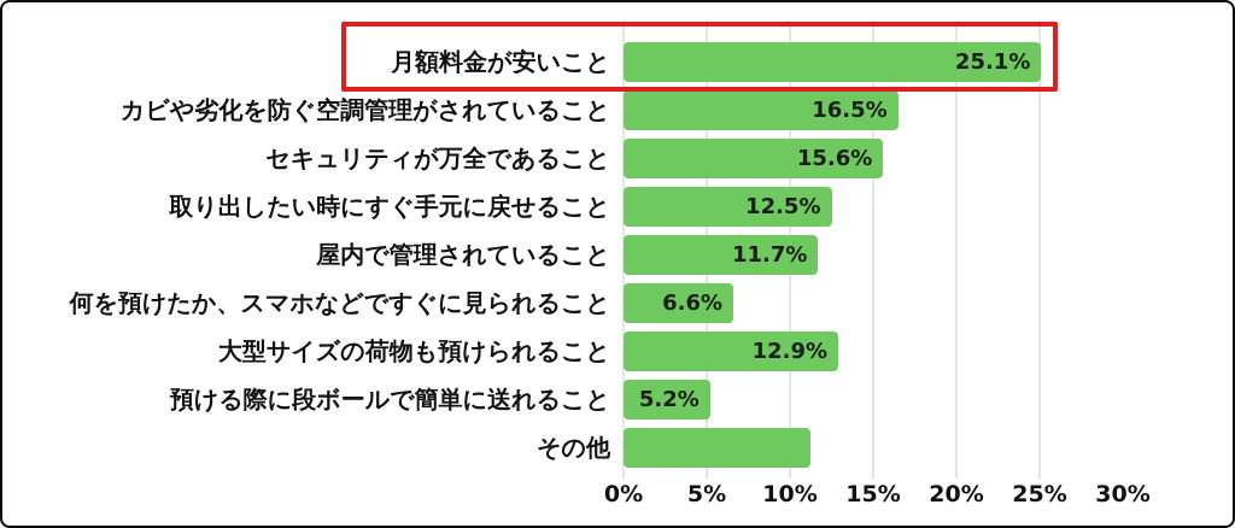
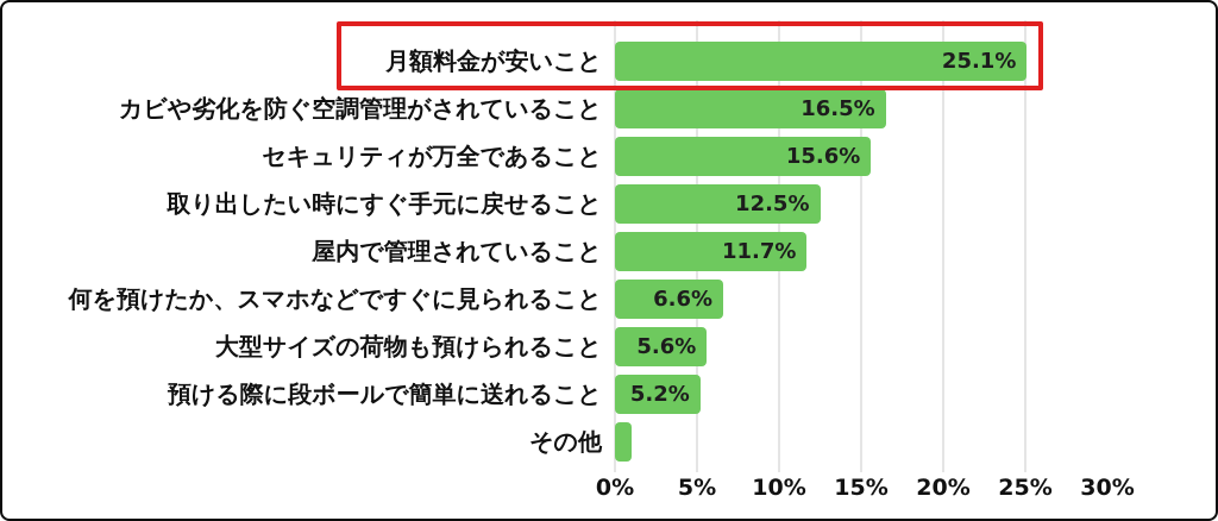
大型サイズの荷物も預けられること: 12.9% -> 5.6%
その他: 11.2% -> 1.0%
